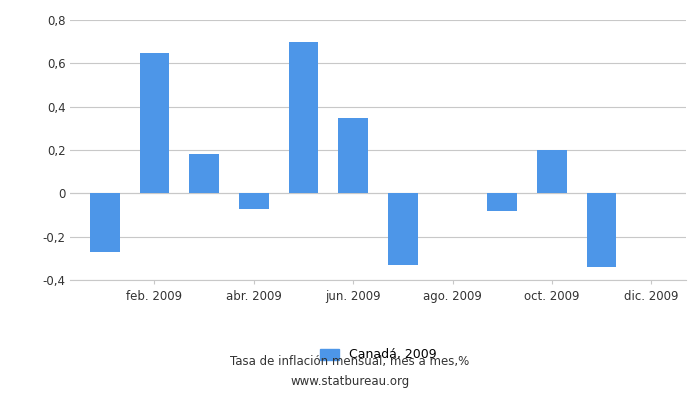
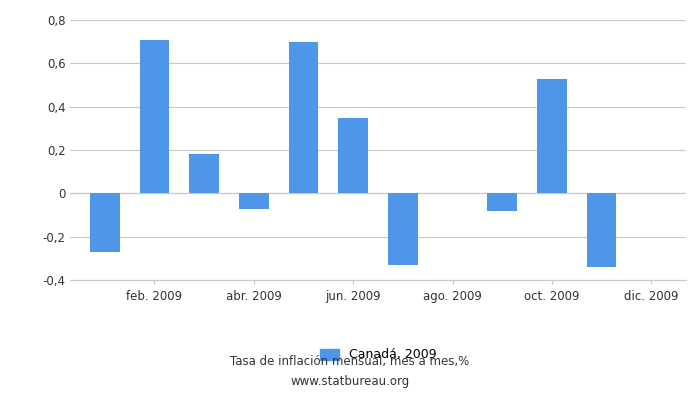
feb. 2009: 0,65 -> 0,71
oct. 2009: 0,20 -> 0,53
